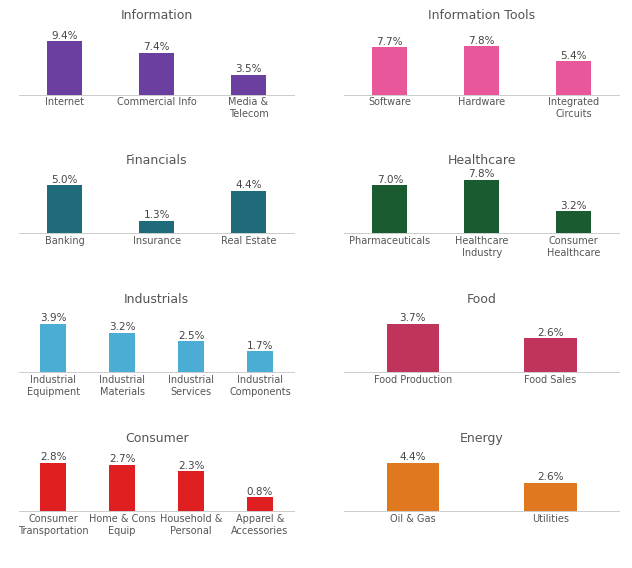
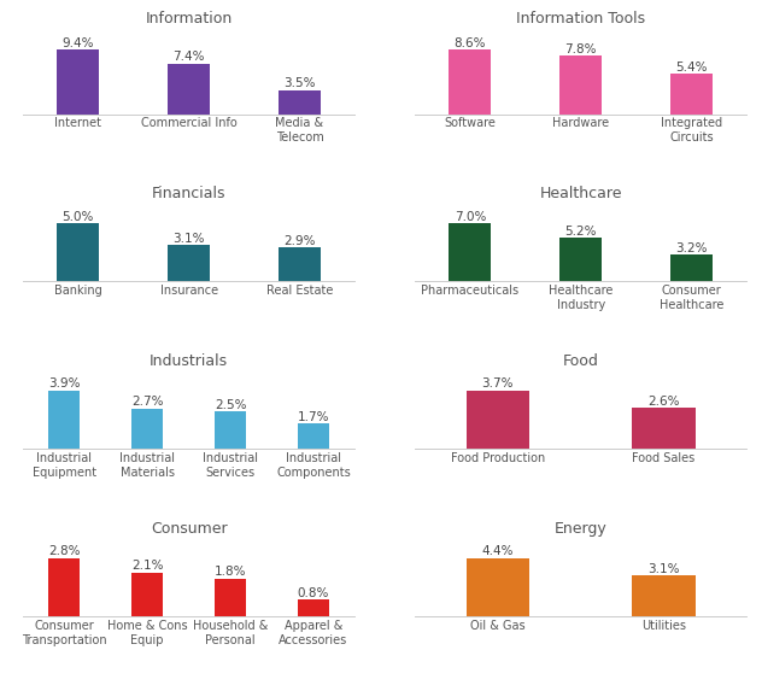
Information Tools/Software: 7.7% -> 8.6%
Financials/Insurance: 1.3% -> 3.1%
Financials/Real Estate: 4.4% -> 2.9%
Healthcare/Healthcare Industry: 7.8% -> 5.2%
Industrials/Industrial Materials: 3.2% -> 2.7%
Consumer/Home & Cons Equip: 2.7% -> 2.1%
Consumer/Household & Personal: 2.3% -> 1.8%
Energy/Utilities: 2.6% -> 3.1%
